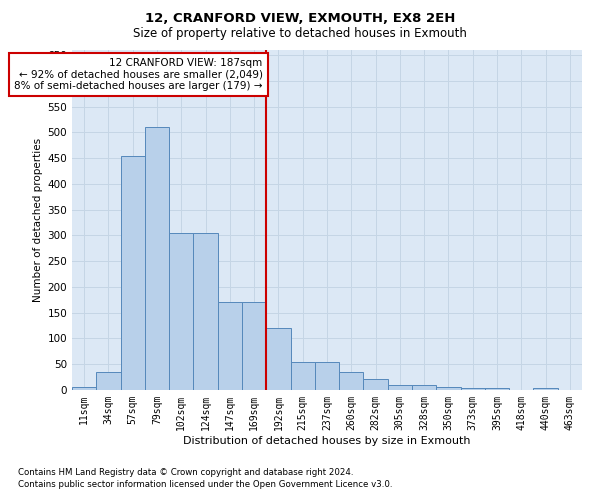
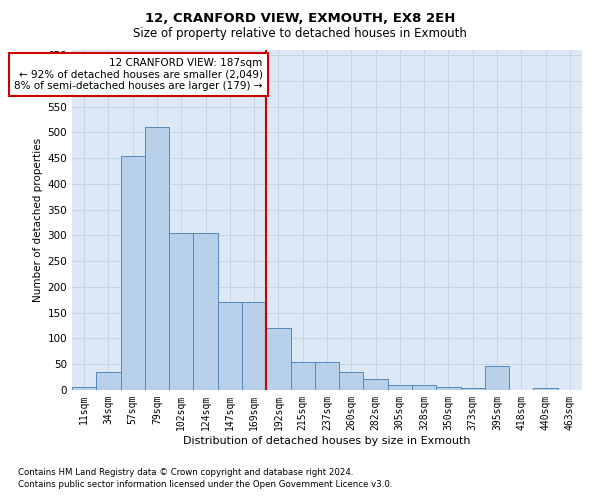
395sqm: 3 -> 46
